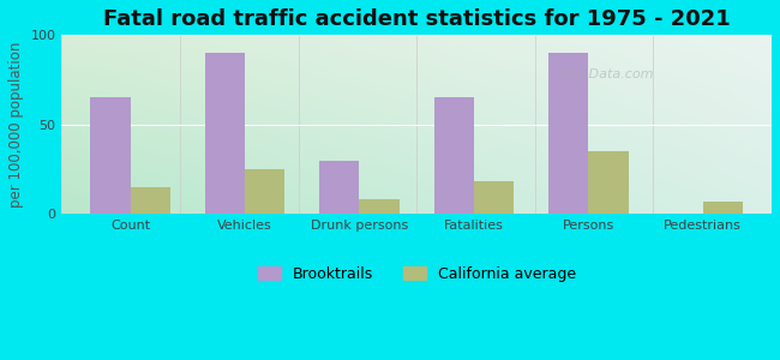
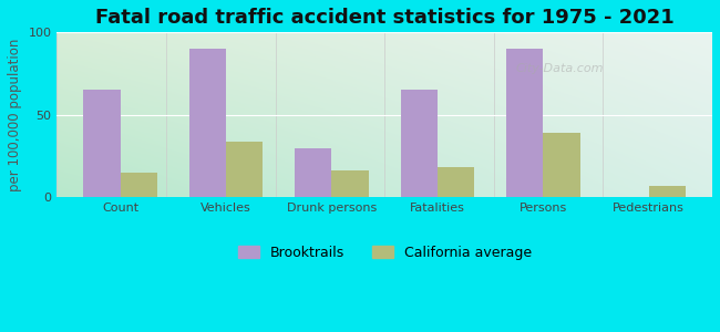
California average/Vehicles: 25 -> 34
California average/Drunk persons: 8 -> 16
California average/Persons: 35 -> 39
